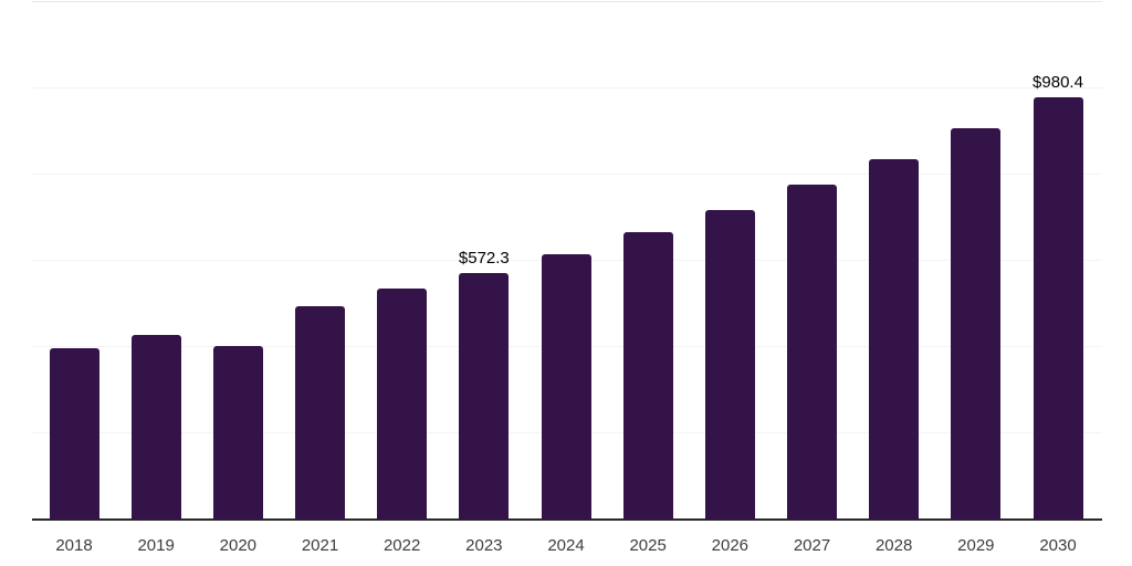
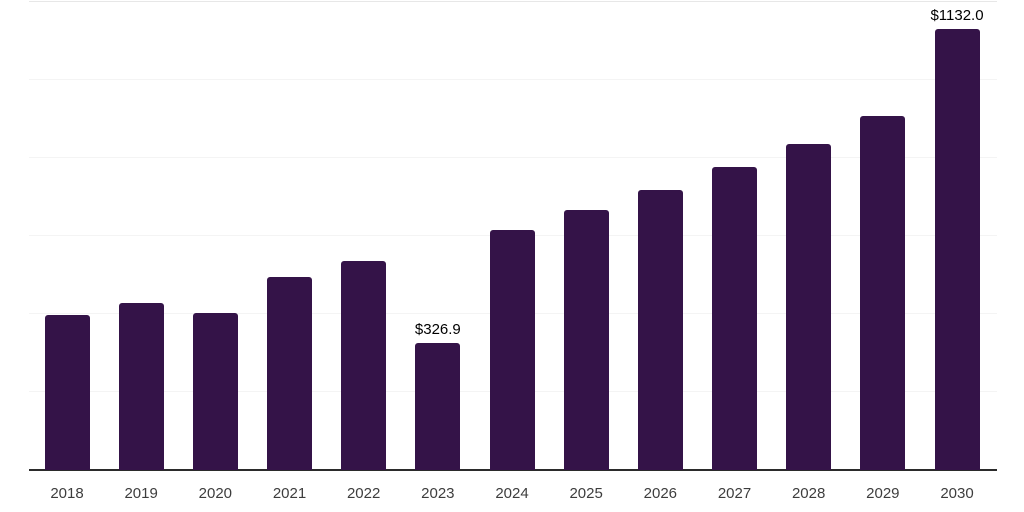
2023: $572.3 -> $326.9
2030: $980.4 -> $1132.0
